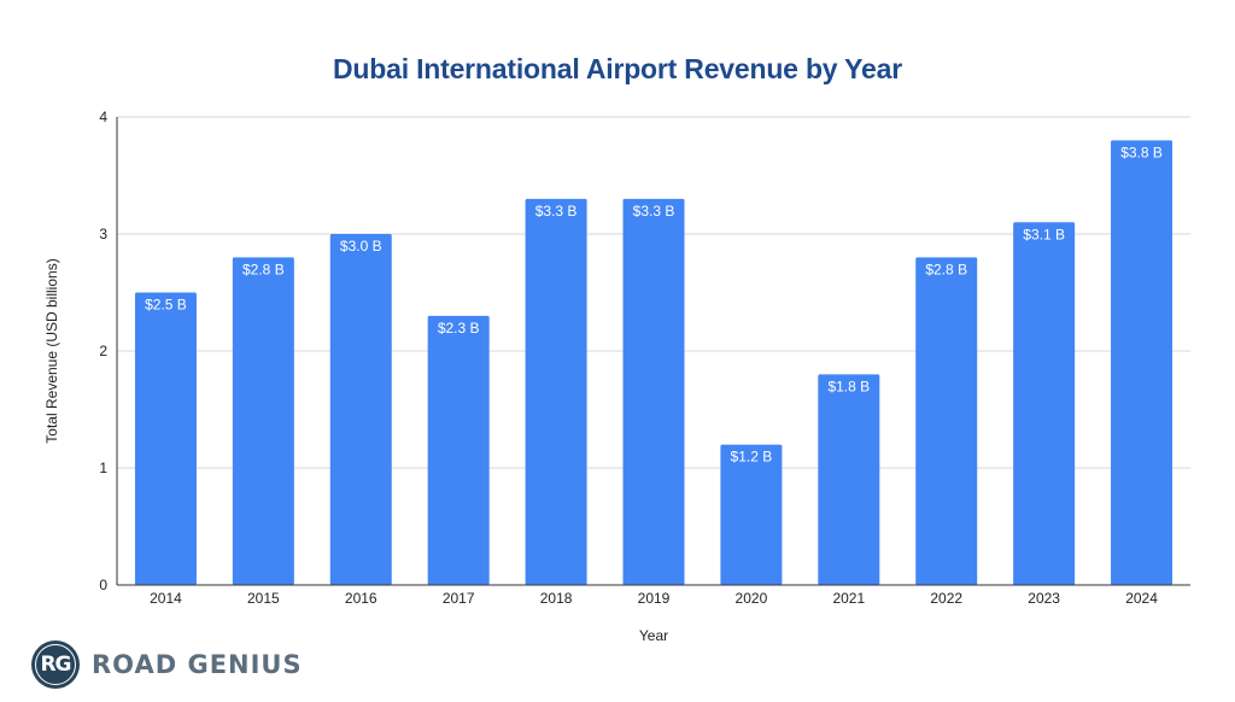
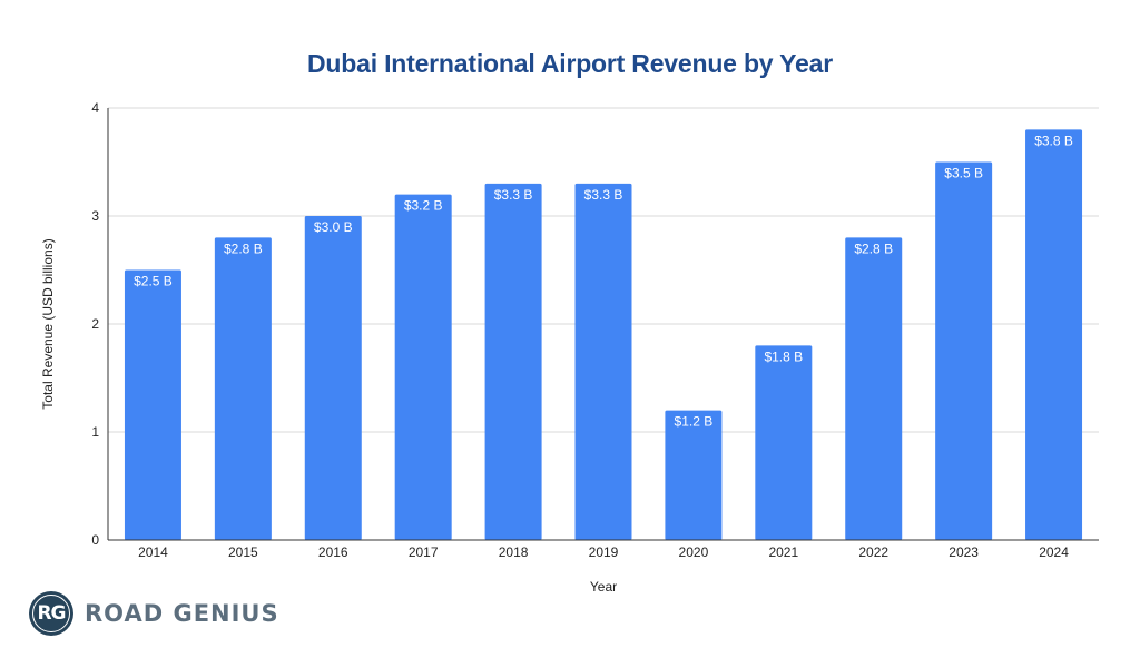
2017: $2.3 -> $3.2
2023: $3.1 -> $3.5
